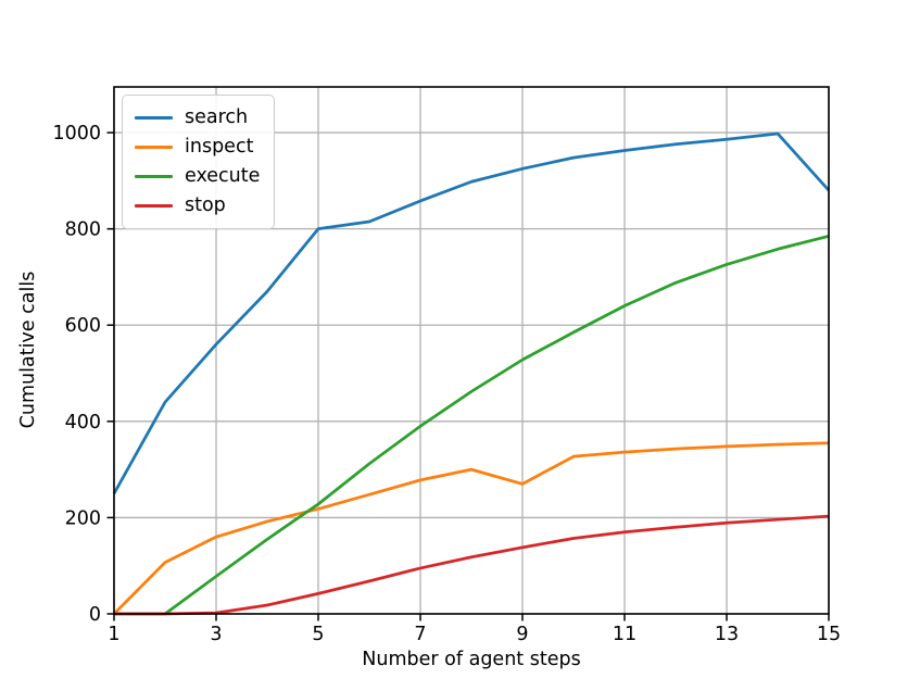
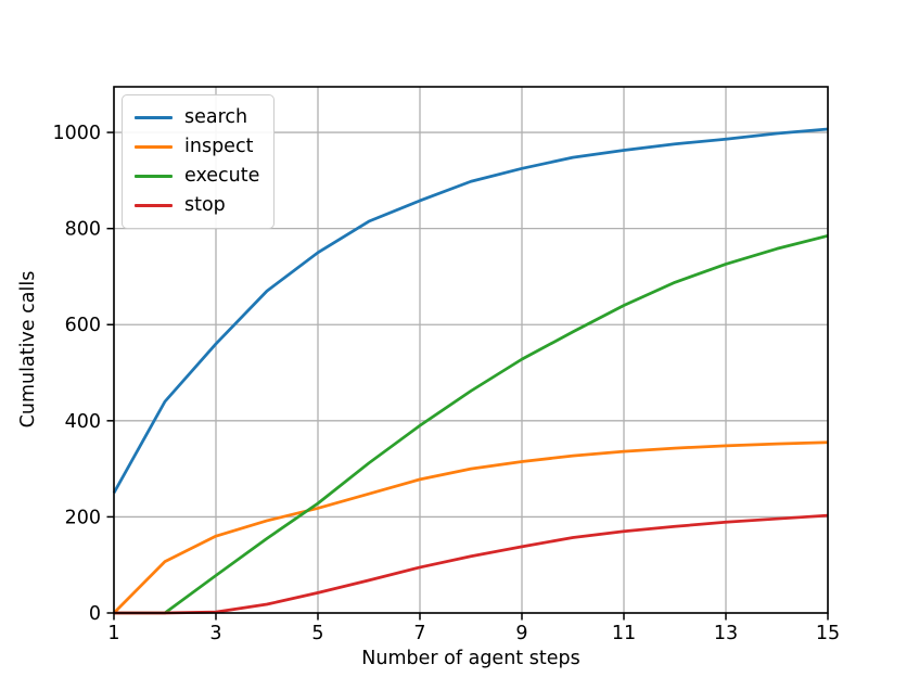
search/5: 800 -> 750
inspect/9: 270 -> 320
search/15: 880 -> 1010
